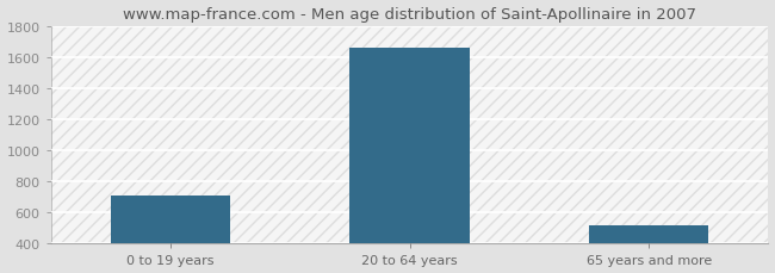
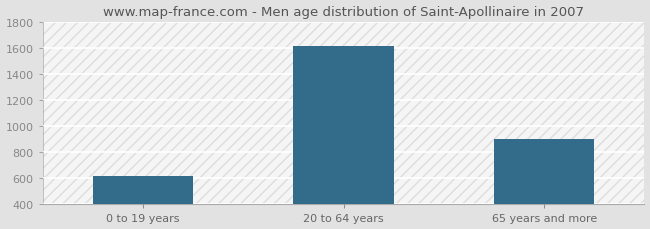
0 to 19 years: 710 -> 620
20 to 64 years: 1660 -> 1610
65 years and more: 520 -> 900
